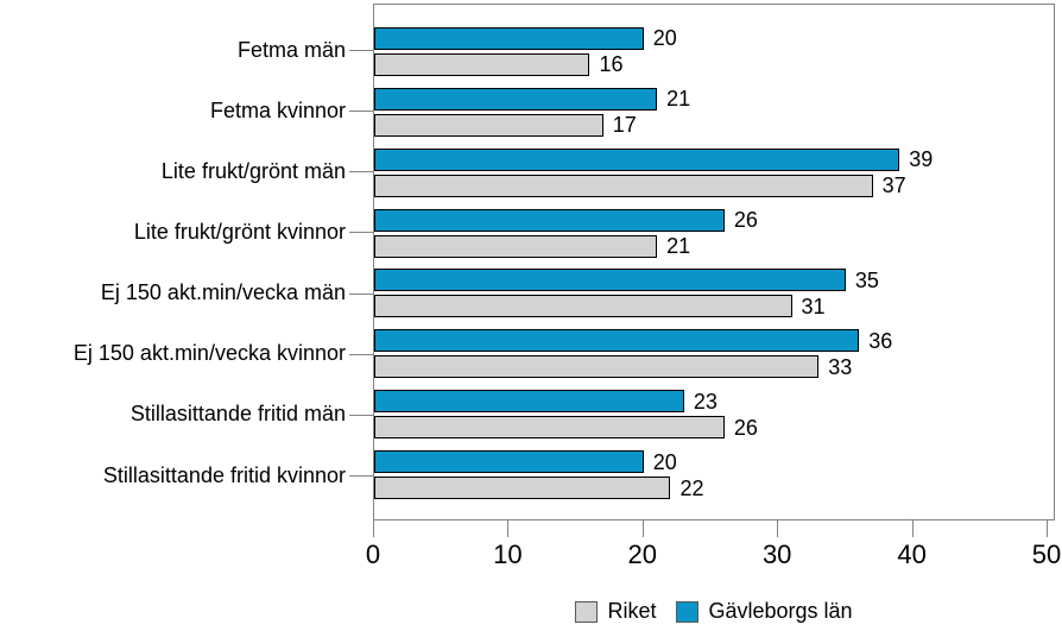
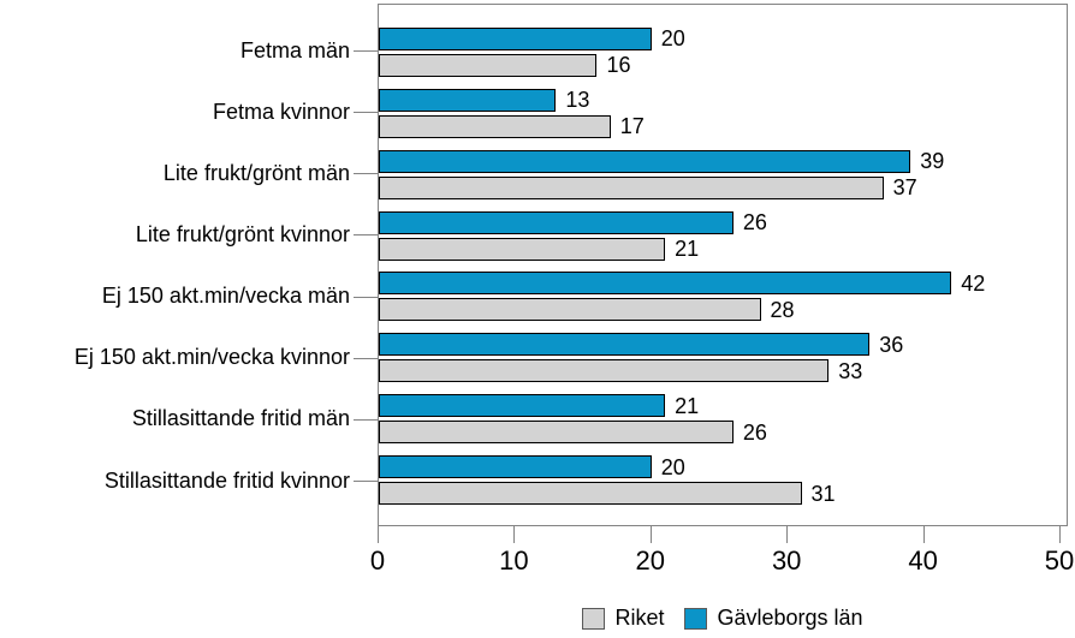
Gävleborgs län/Fetma kvinnor: 21 -> 13
Gävleborgs län/Ej 150 akt.min/vecka män: 35 -> 42
Riket/Ej 150 akt.min/vecka män: 31 -> 28
Gävleborgs län/Stillasittande fritid män: 23 -> 21
Riket/Stillasittande fritid kvinnor: 22 -> 31
